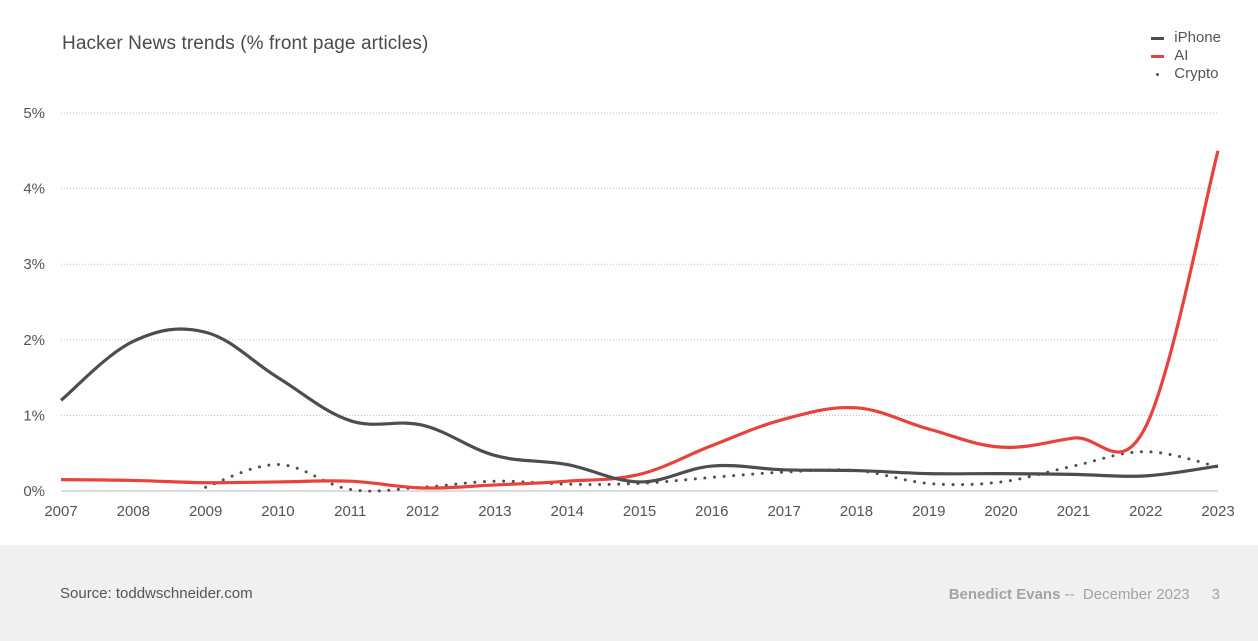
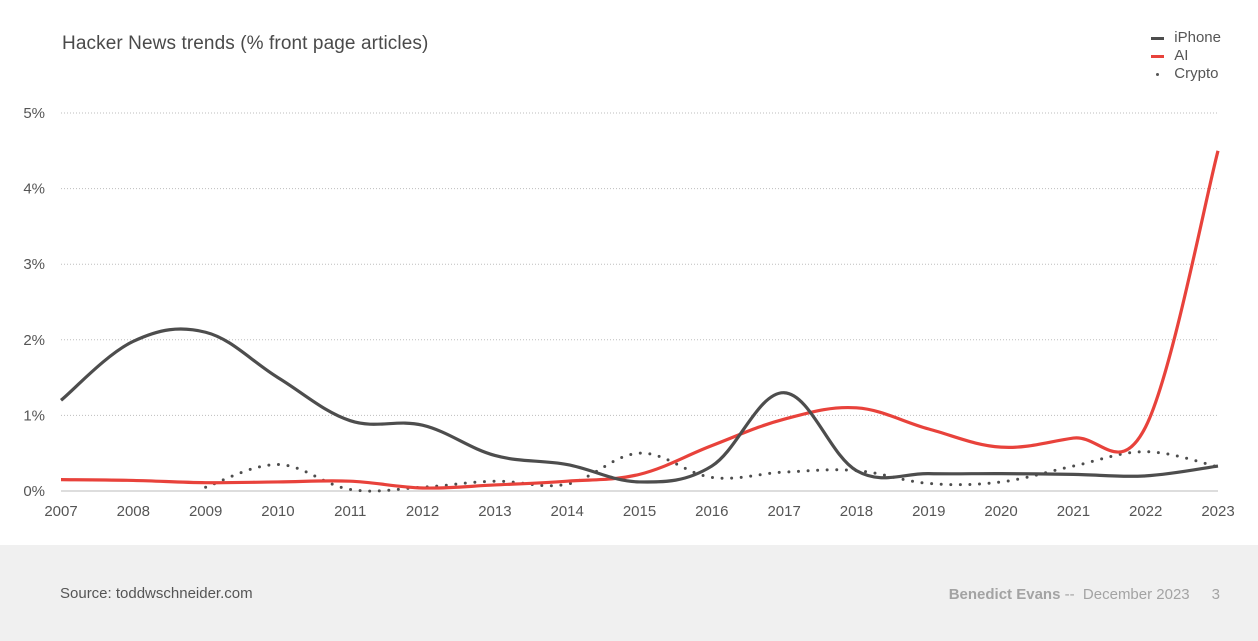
Crypto/2015: 0.1% -> 0.5%
iPhone/2017: 0.3% -> 1.3%
